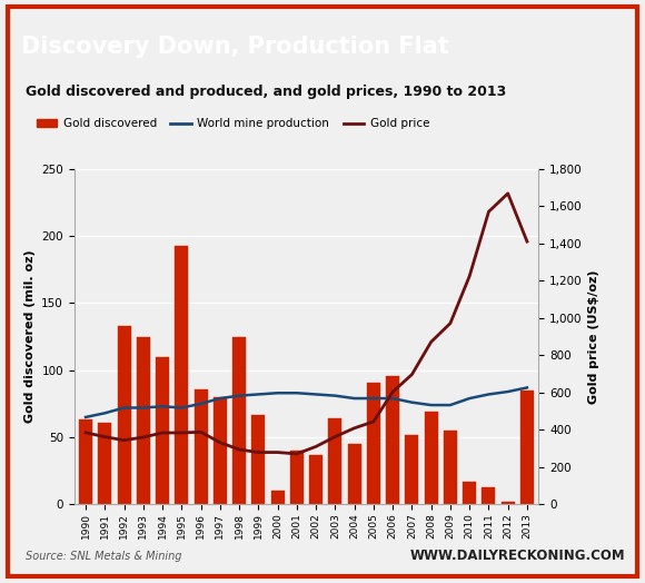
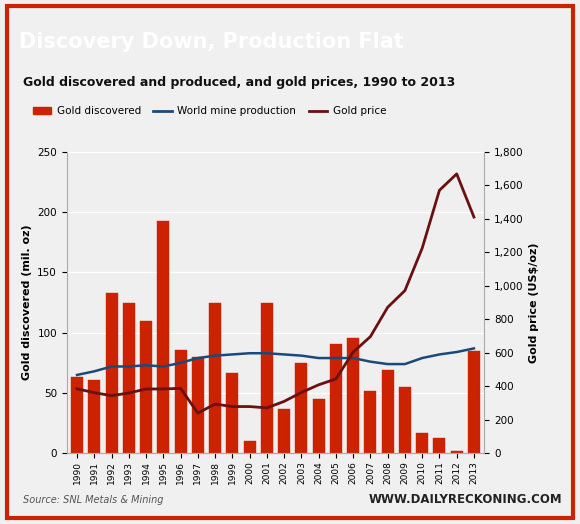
Gold price/1997: 330 -> 240
Gold discovered/2001: 40 -> 125
Gold discovered/2003: 64 -> 75
